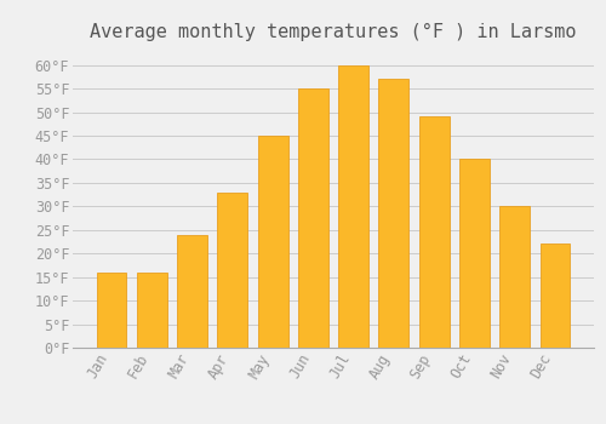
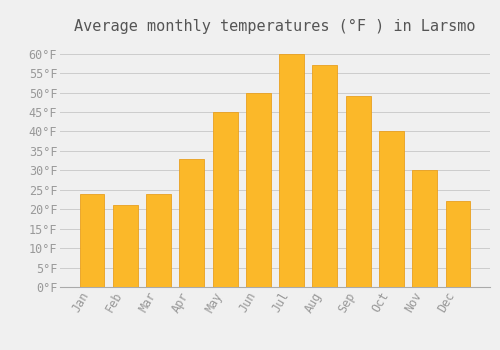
Jan: 16°F -> 24°F
Feb: 16°F -> 21°F
Jun: 55°F -> 50°F
